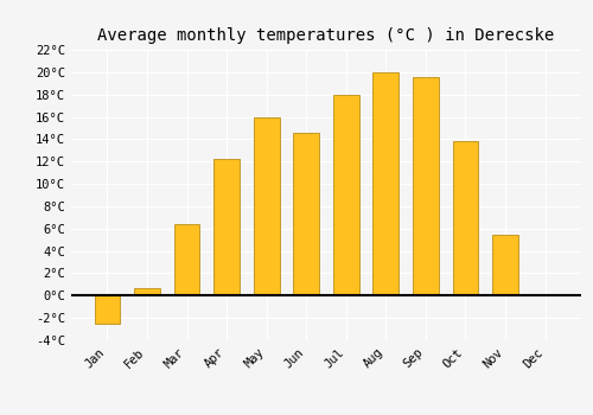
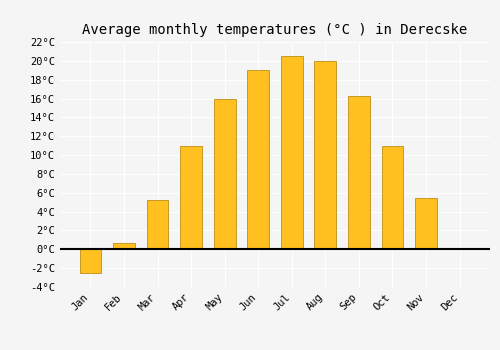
Mar: 6.4°C -> 5.2°C
Apr: 12.2°C -> 11.0°C
Jun: 14.6°C -> 19.0°C
Jul: 18.0°C -> 20.5°C
Sep: 19.6°C -> 16.3°C
Oct: 13.8°C -> 11.0°C
